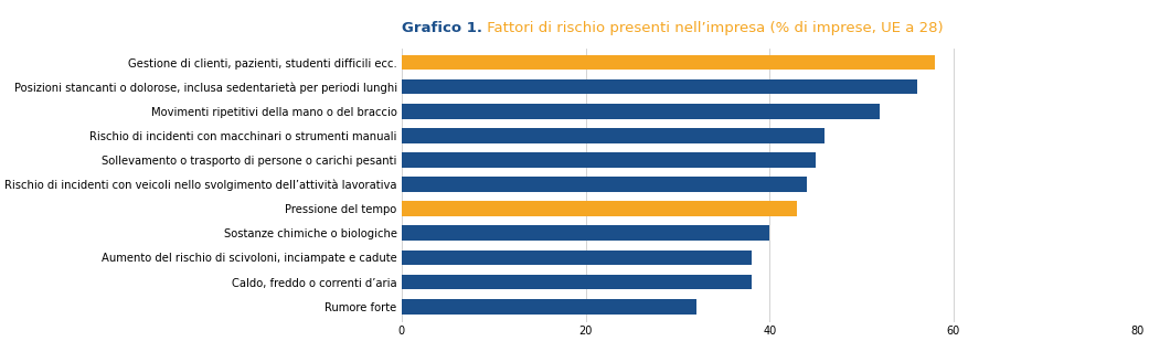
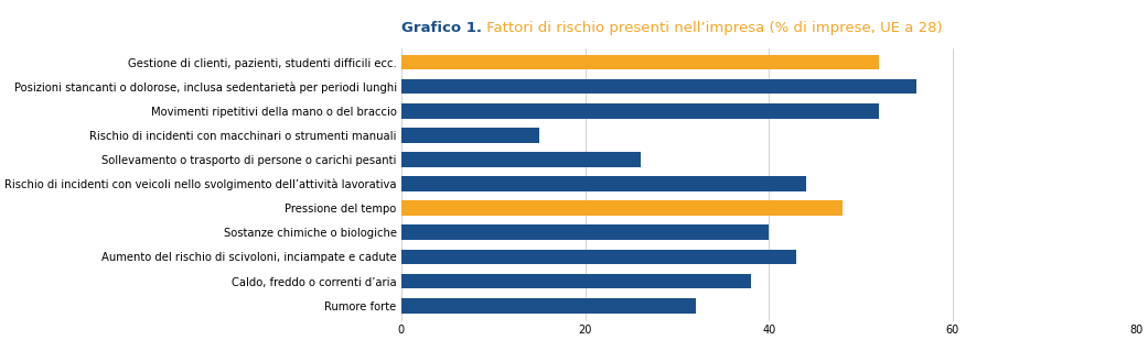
Gestione di clienti, pazienti, studenti difficili ecc.: 58 -> 52
Rischio di incidenti con macchinari o strumenti manuali: 46 -> 15
Sollevamento o trasporto di persone o carichi pesanti: 45 -> 26
Pressione del tempo: 43 -> 48
Aumento del rischio di scivoloni, inciampate e cadute: 38 -> 43
